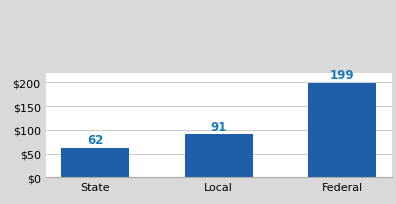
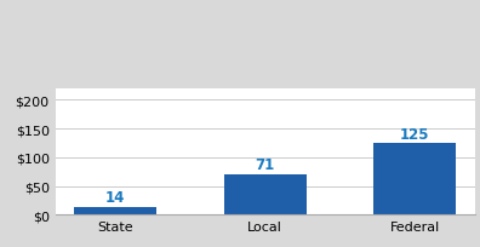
State: 62 -> 14
Local: 91 -> 71
Federal: 199 -> 125
